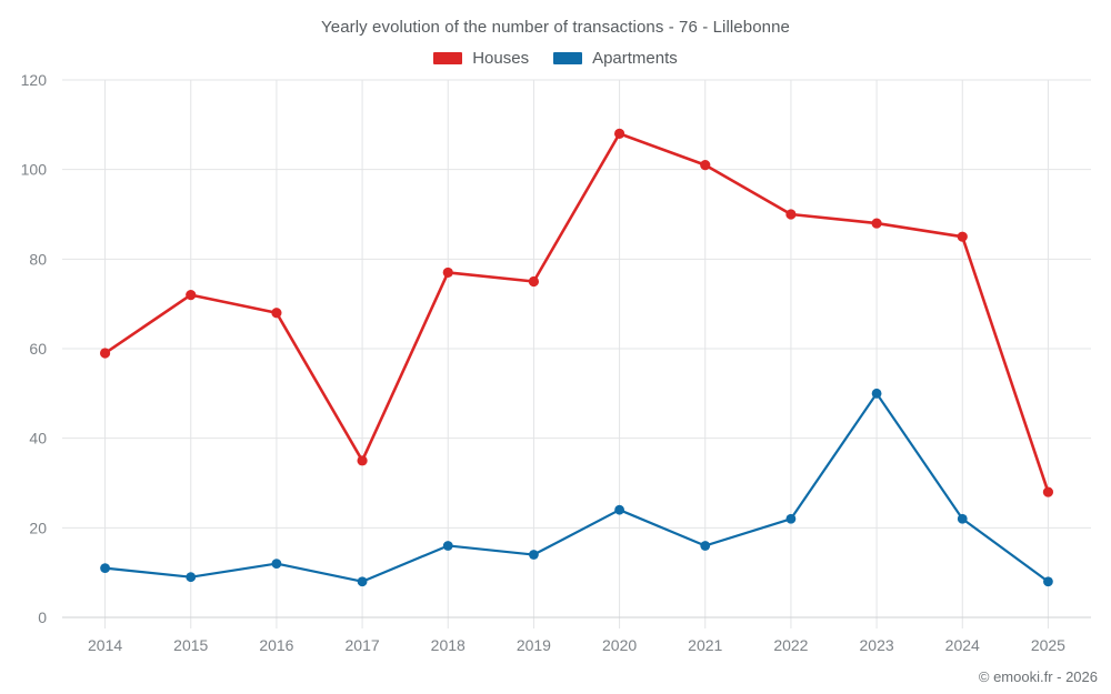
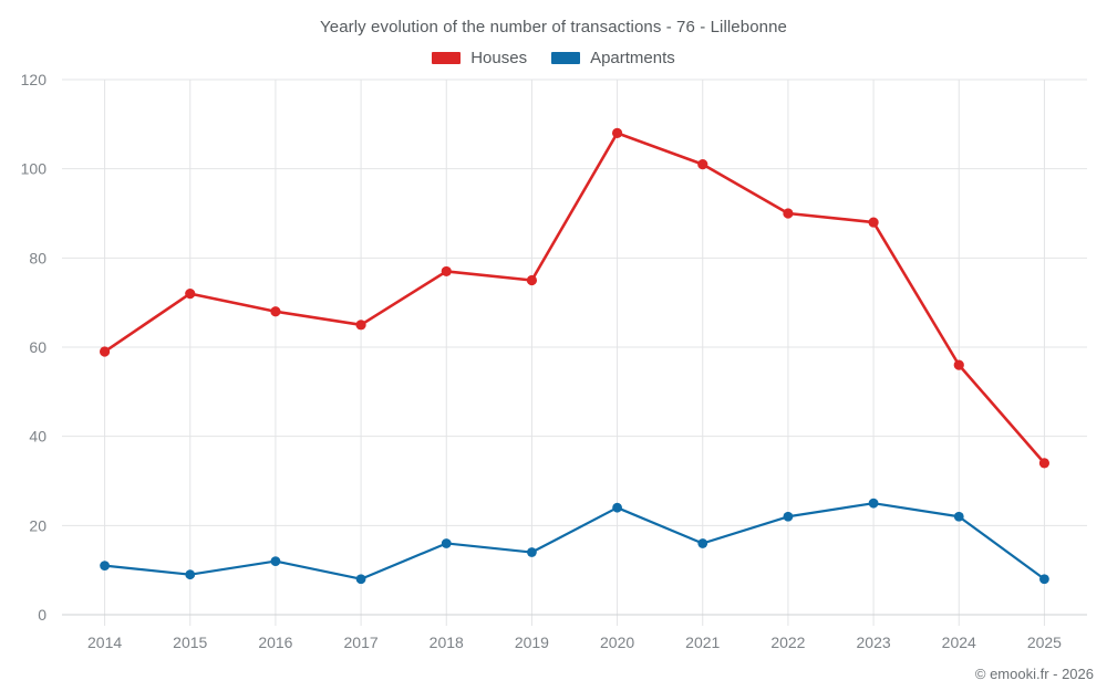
Houses/2017: 35 -> 65
Apartments/2023: 50 -> 25
Houses/2024: 85 -> 56
Houses/2025: 28 -> 34
